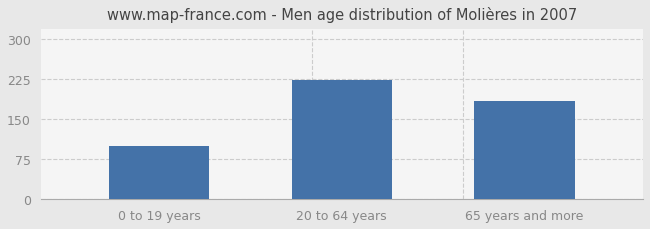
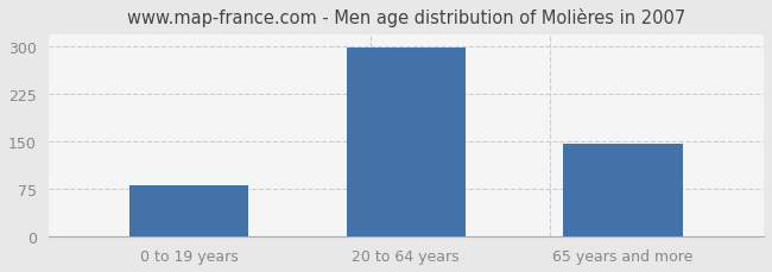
0 to 19 years: 100 -> 82
20 to 64 years: 224 -> 299
65 years and more: 184 -> 146
